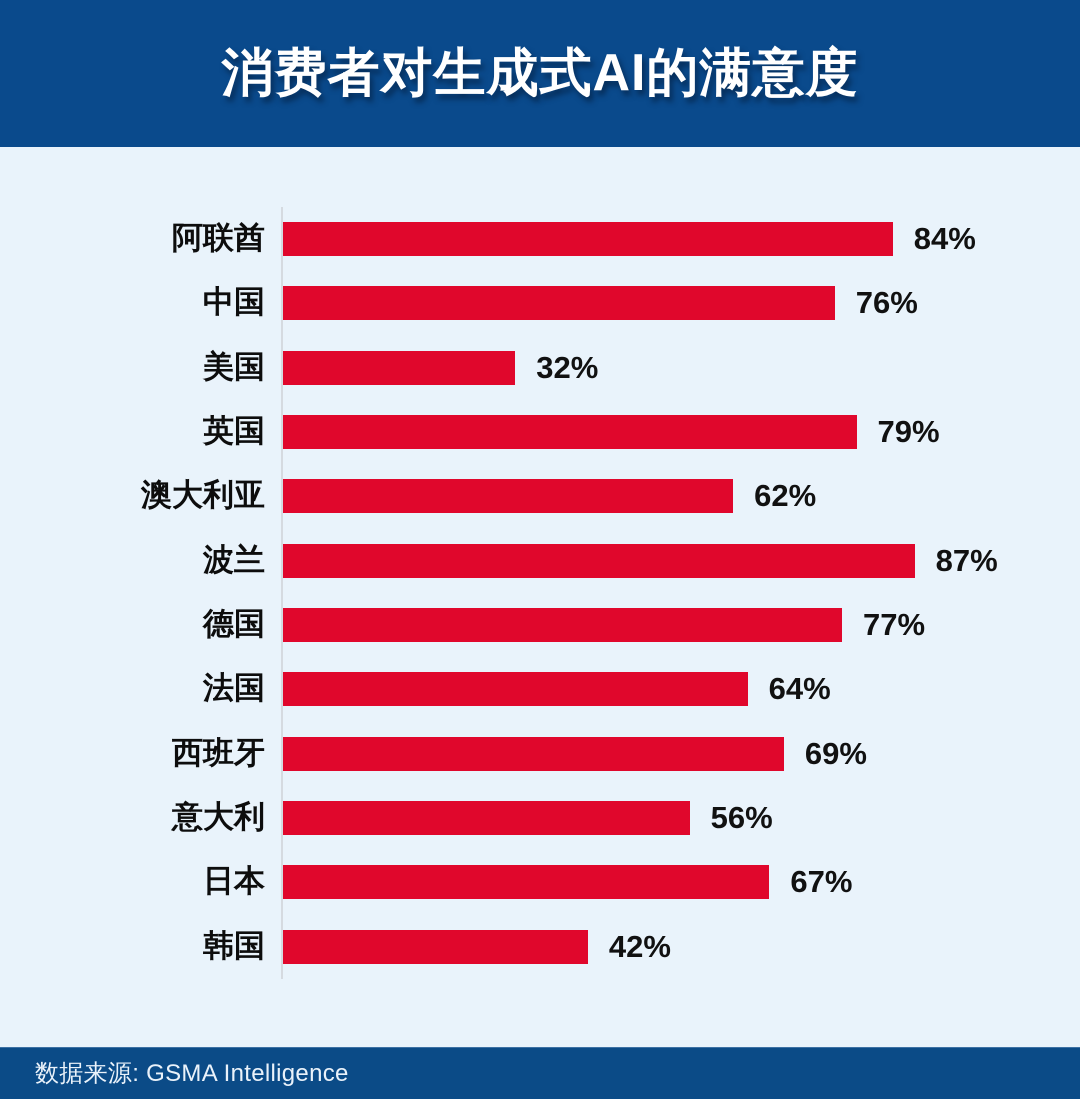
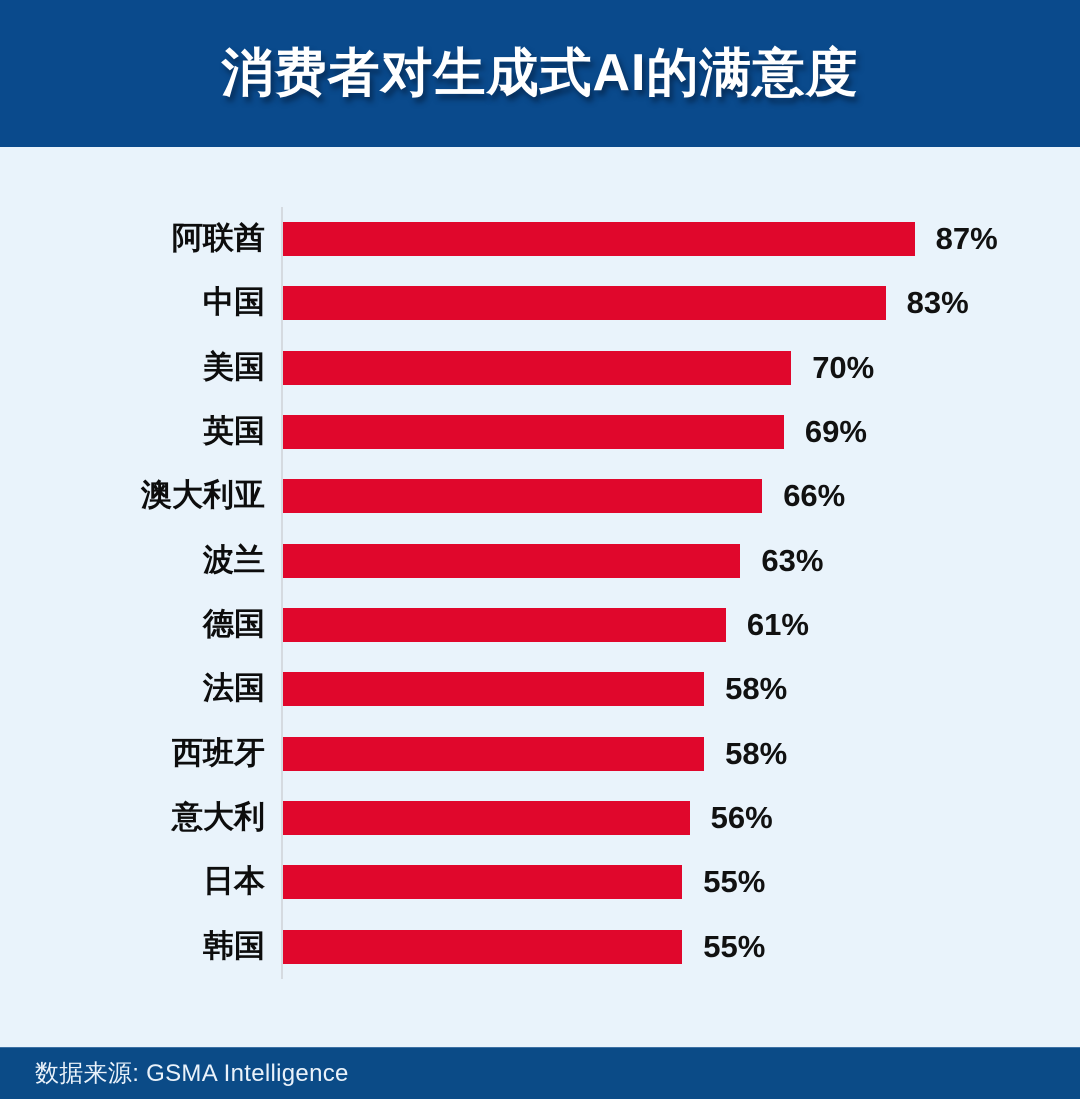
阿联酋: 84% -> 87%
中国: 76% -> 83%
美国: 32% -> 70%
英国: 79% -> 69%
澳大利亚: 62% -> 66%
波兰: 87% -> 63%
德国: 77% -> 61%
法国: 64% -> 58%
西班牙: 69% -> 58%
日本: 67% -> 55%
韩国: 42% -> 55%
